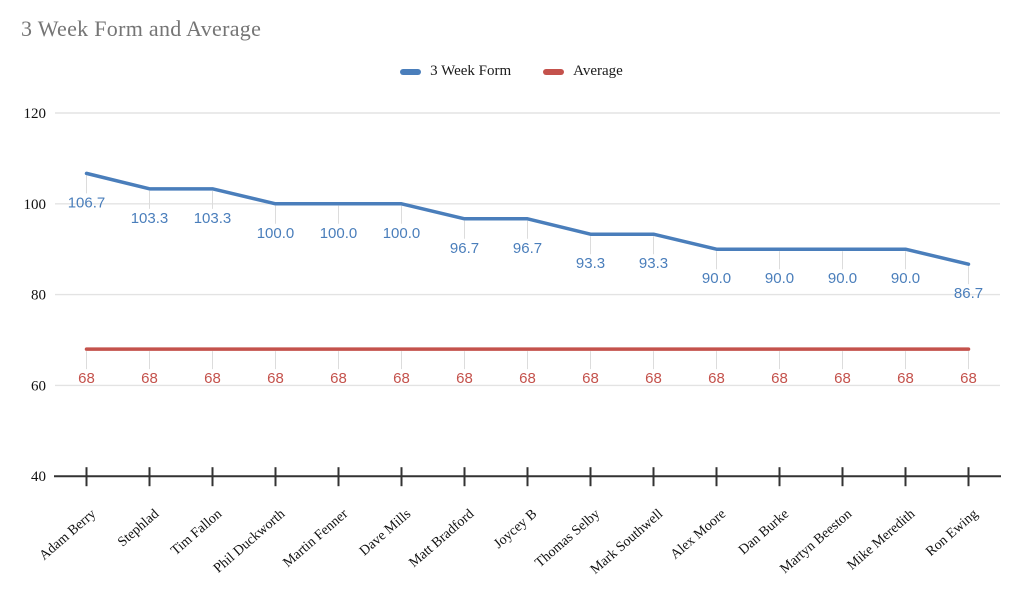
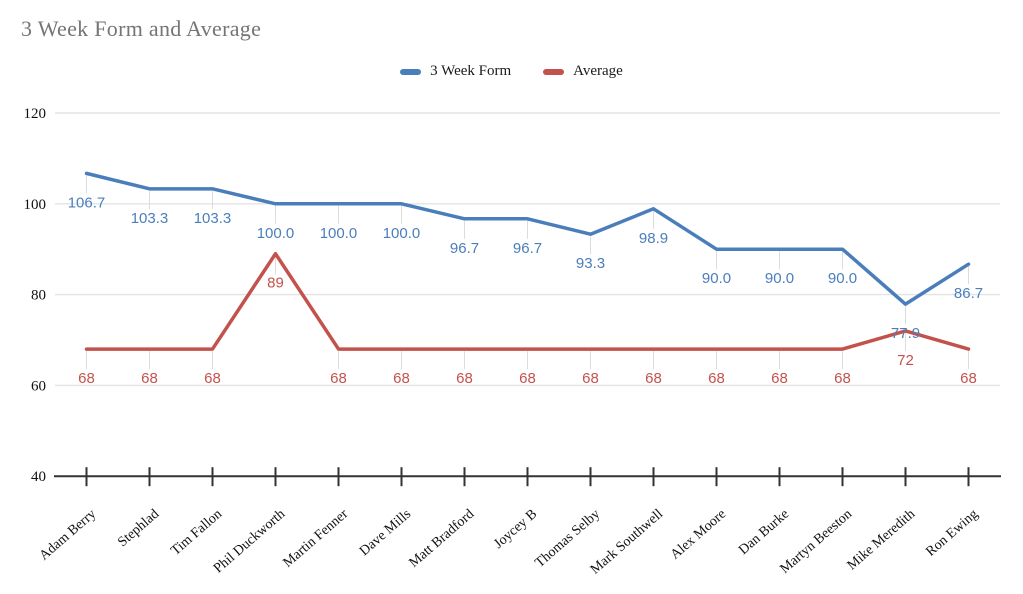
Average/Phil Duckworth: 68 -> 89
3 Week Form/Mark Southwell: 93.3 -> 98.9
3 Week Form/Mike Meredith: 90.0 -> 77.9
Average/Mike Meredith: 68 -> 72
